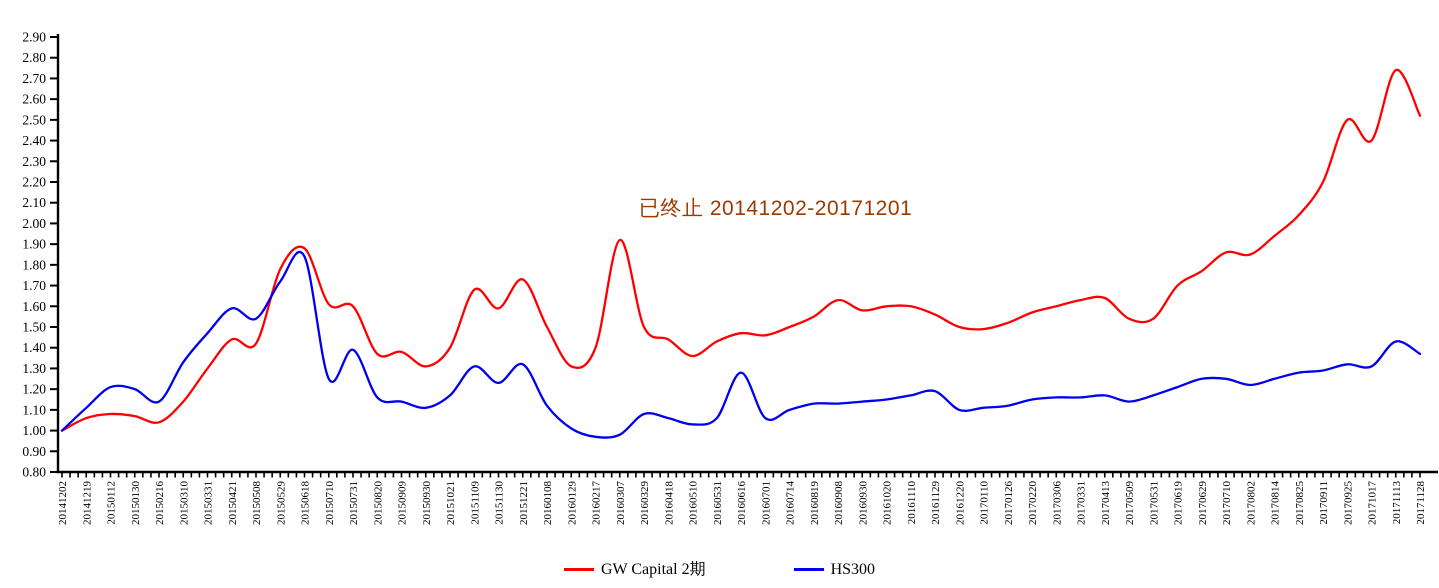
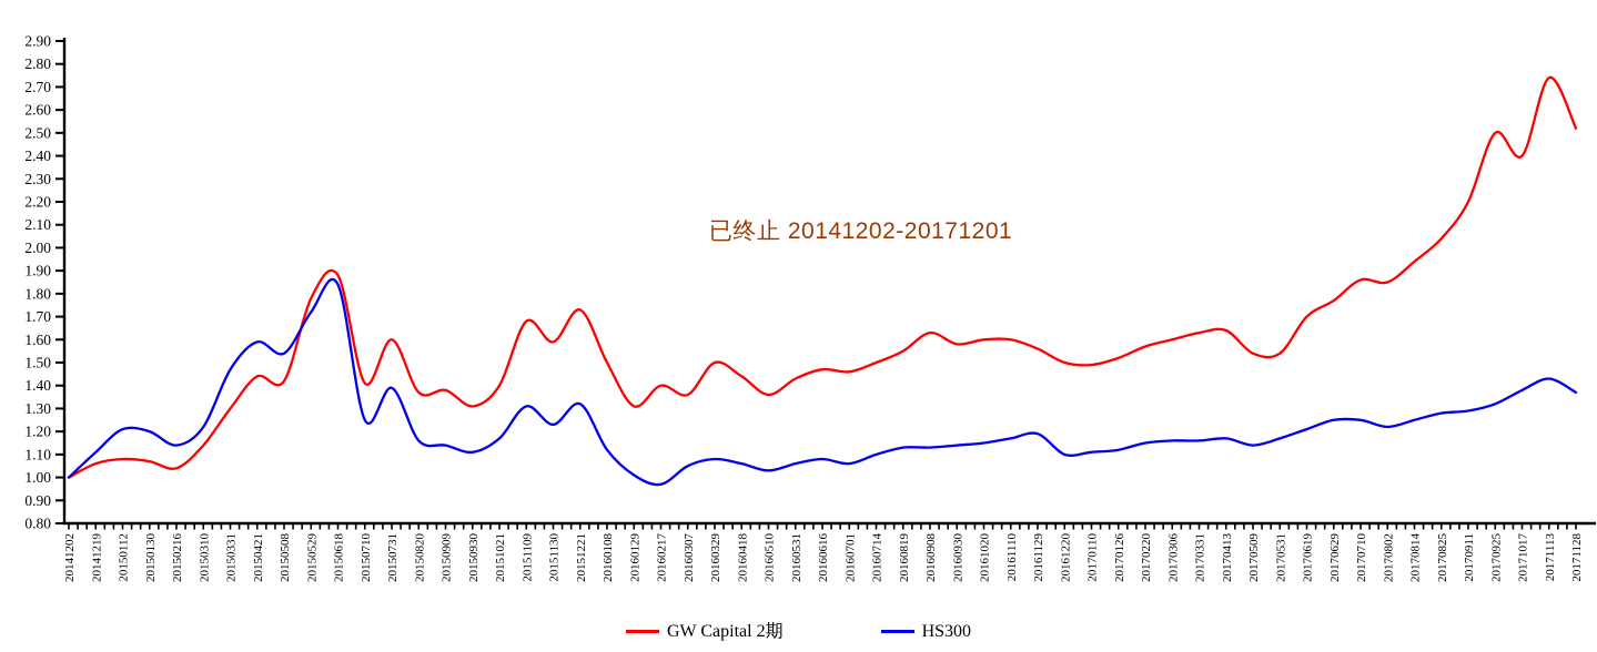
HS300/20150310: 1.33 -> 1.22
GW Capital 2期/20150710: 1.61 -> 1.41
GW Capital 2期/20160307: 1.92 -> 1.36
HS300/20160307: 0.98 -> 1.05
HS300/20160616: 1.28 -> 1.08
HS300/20171017: 1.31 -> 1.38
